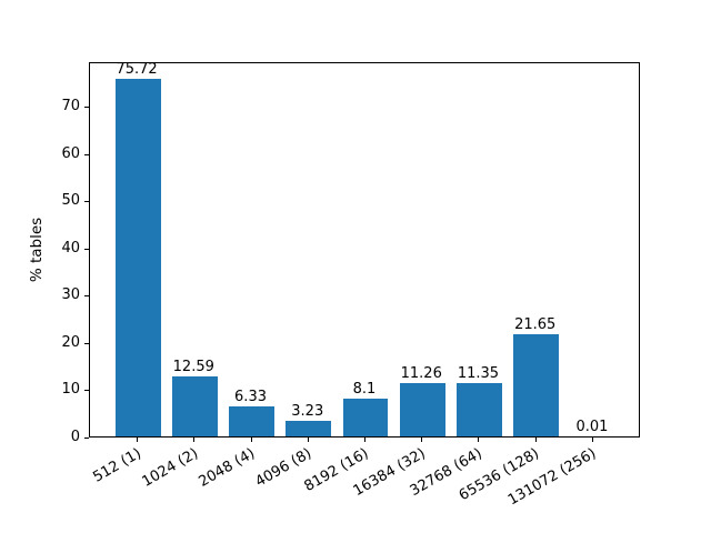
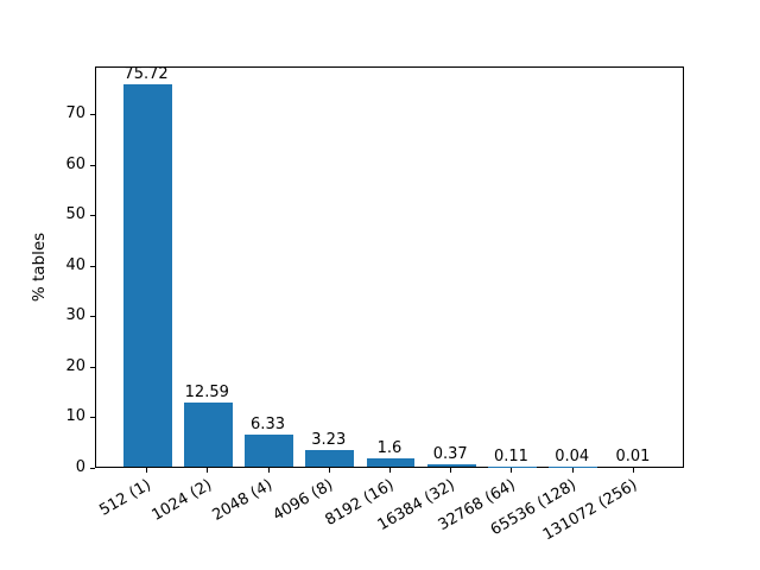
8192 (16): 8.1 -> 1.6
16384 (32): 11.26 -> 0.37
32768 (64): 11.35 -> 0.11
65536 (128): 21.65 -> 0.04
